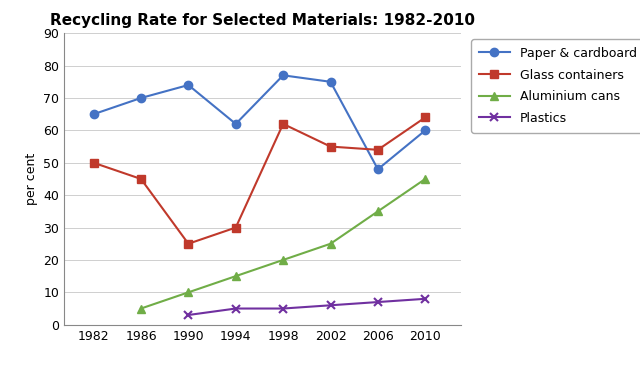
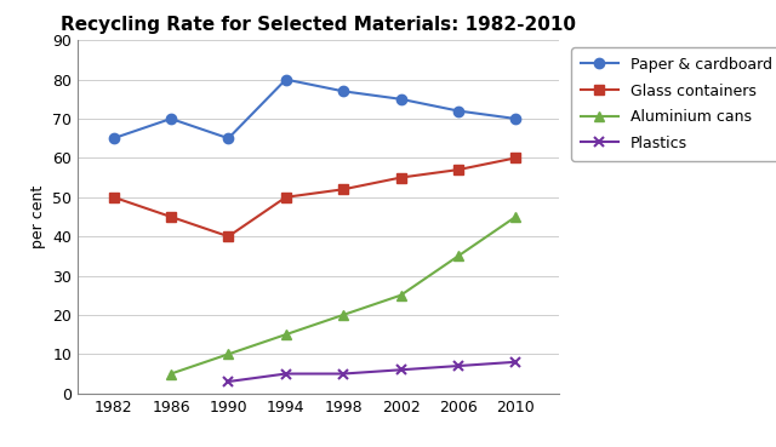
Paper & cardboard/1990: 74 -> 65
Glass containers/1990: 25 -> 40
Paper & cardboard/1994: 62 -> 80
Glass containers/1994: 30 -> 50
Glass containers/1998: 62 -> 52
Paper & cardboard/2006: 48 -> 72
Glass containers/2006: 54 -> 57
Paper & cardboard/2010: 60 -> 70
Glass containers/2010: 64 -> 60
